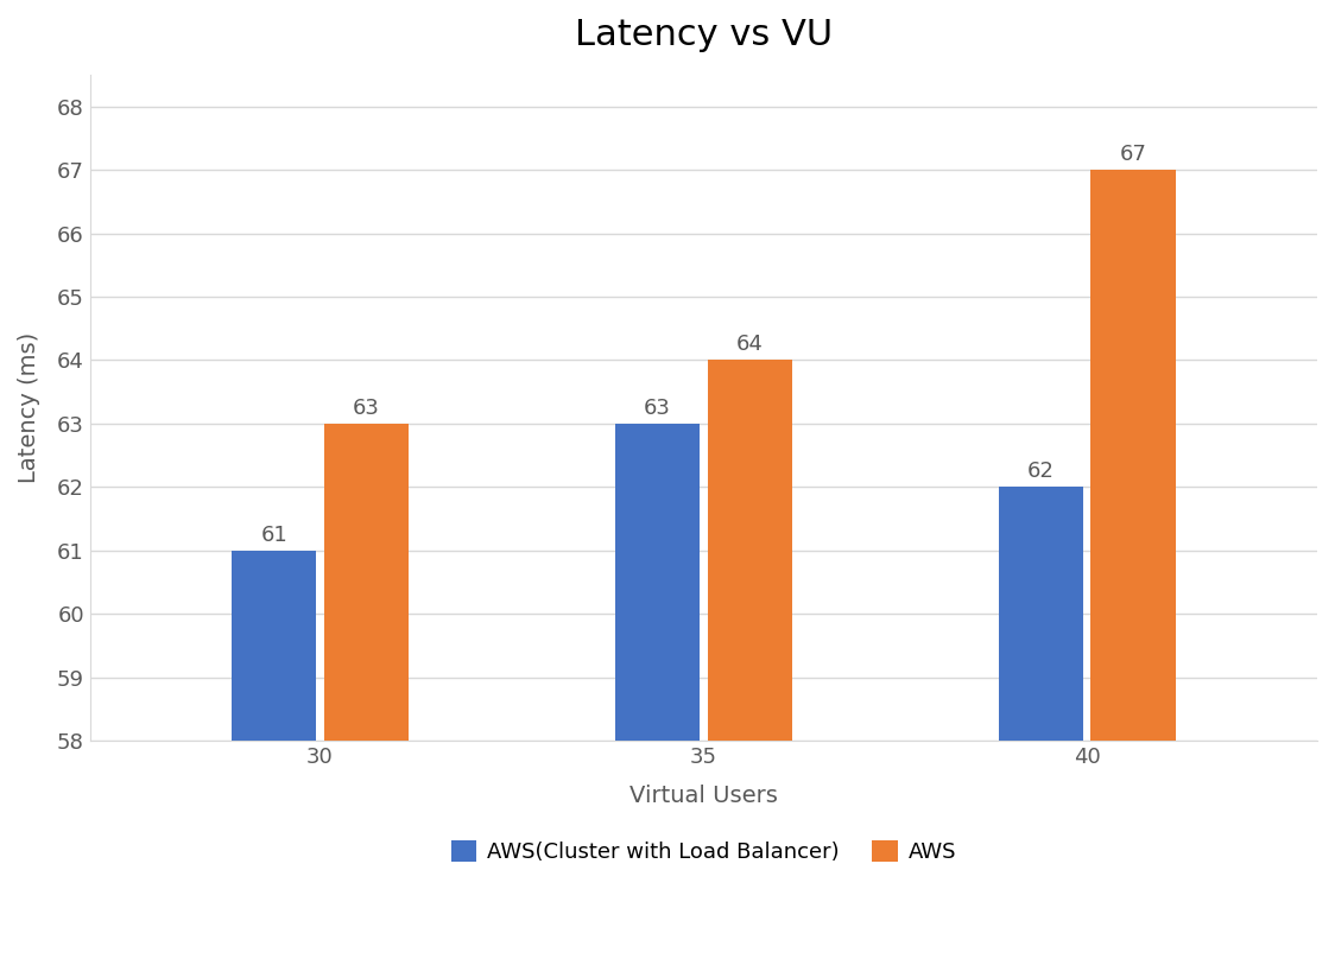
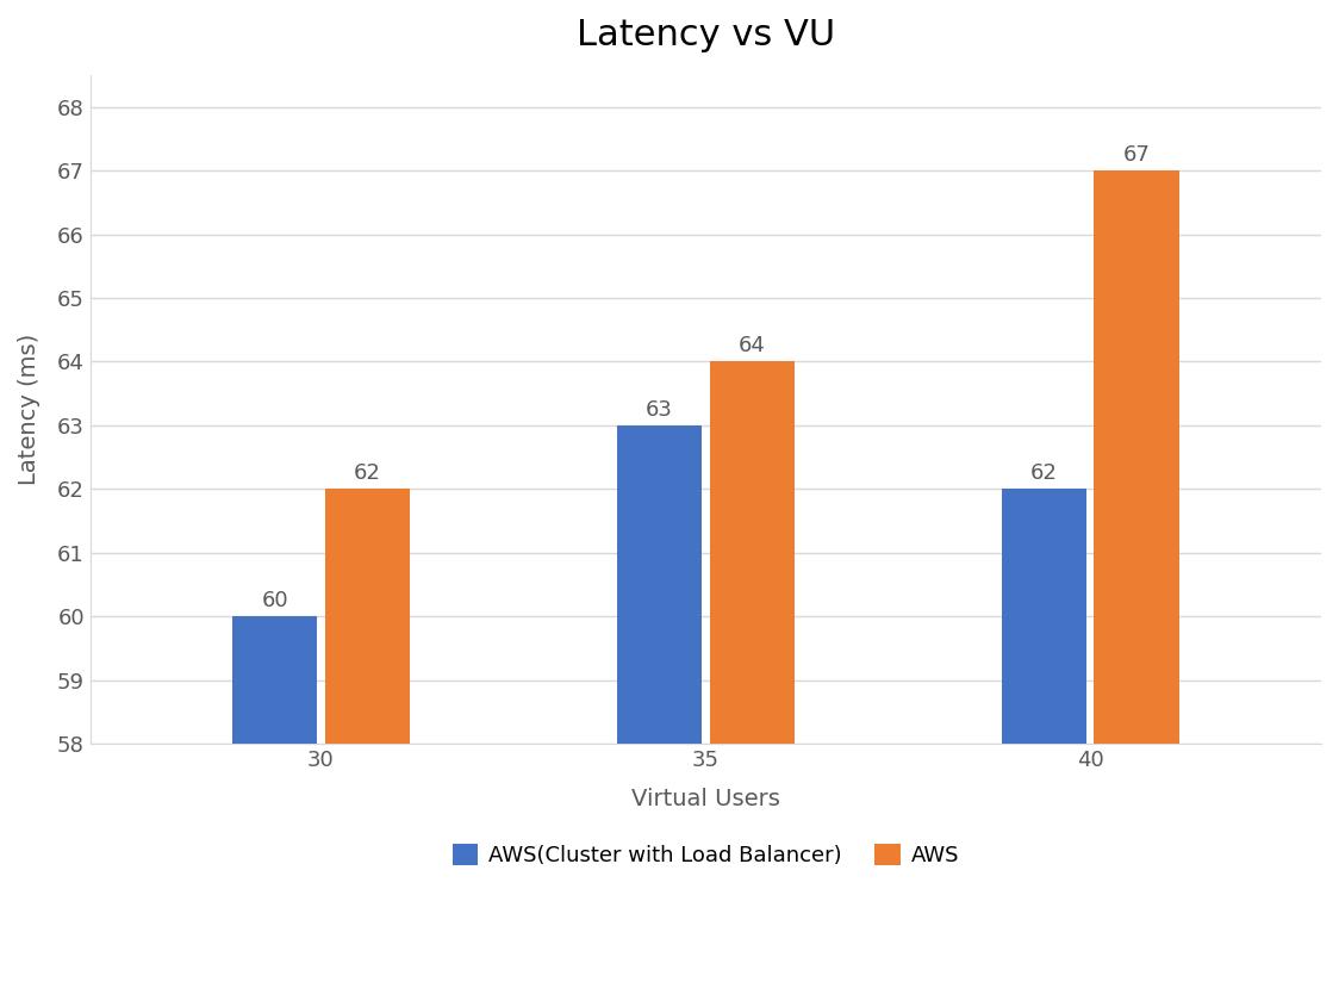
AWS(Cluster with Load Balancer)/30: 61 -> 60
AWS/30: 63 -> 62
